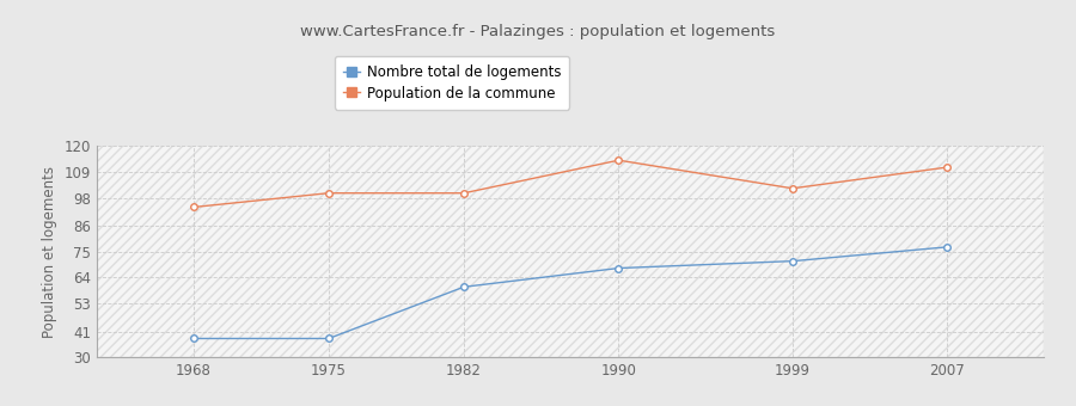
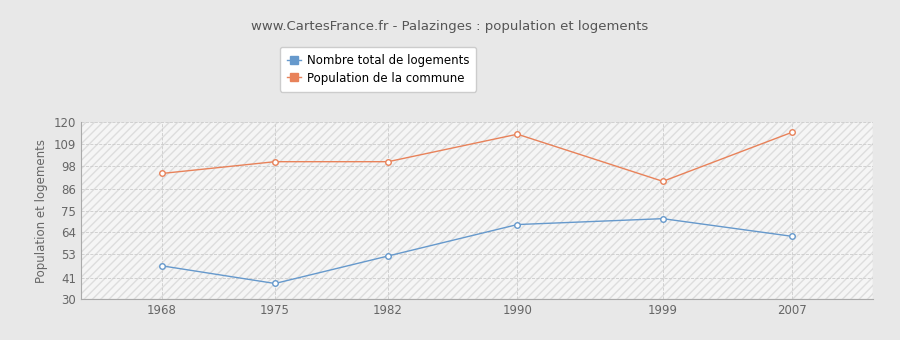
Nombre total de logements/1968: 38 -> 47
Nombre total de logements/1982: 60 -> 52
Population de la commune/1999: 102 -> 90
Nombre total de logements/2007: 77 -> 62
Population de la commune/2007: 111 -> 115
